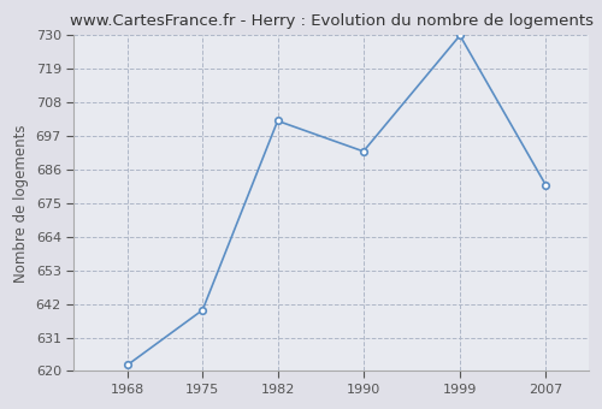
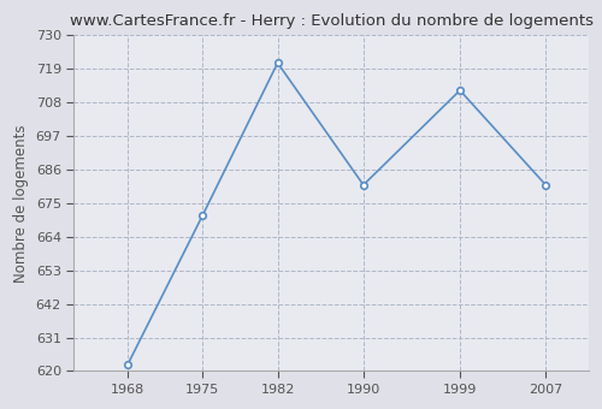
1975: 640 -> 671
1982: 702 -> 721
1990: 692 -> 681
1999: 730 -> 712
